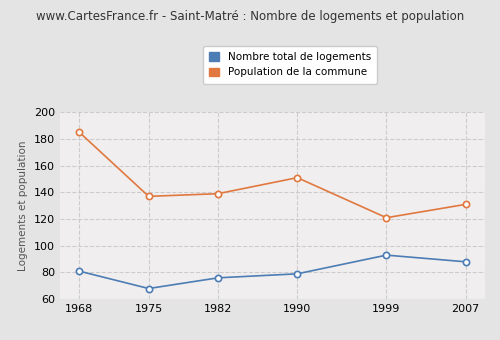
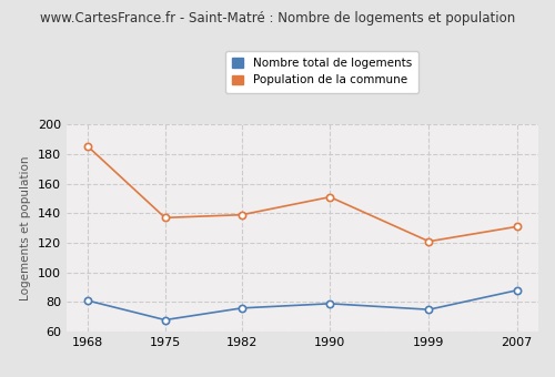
Nombre total de logements/1999: 93 -> 75
